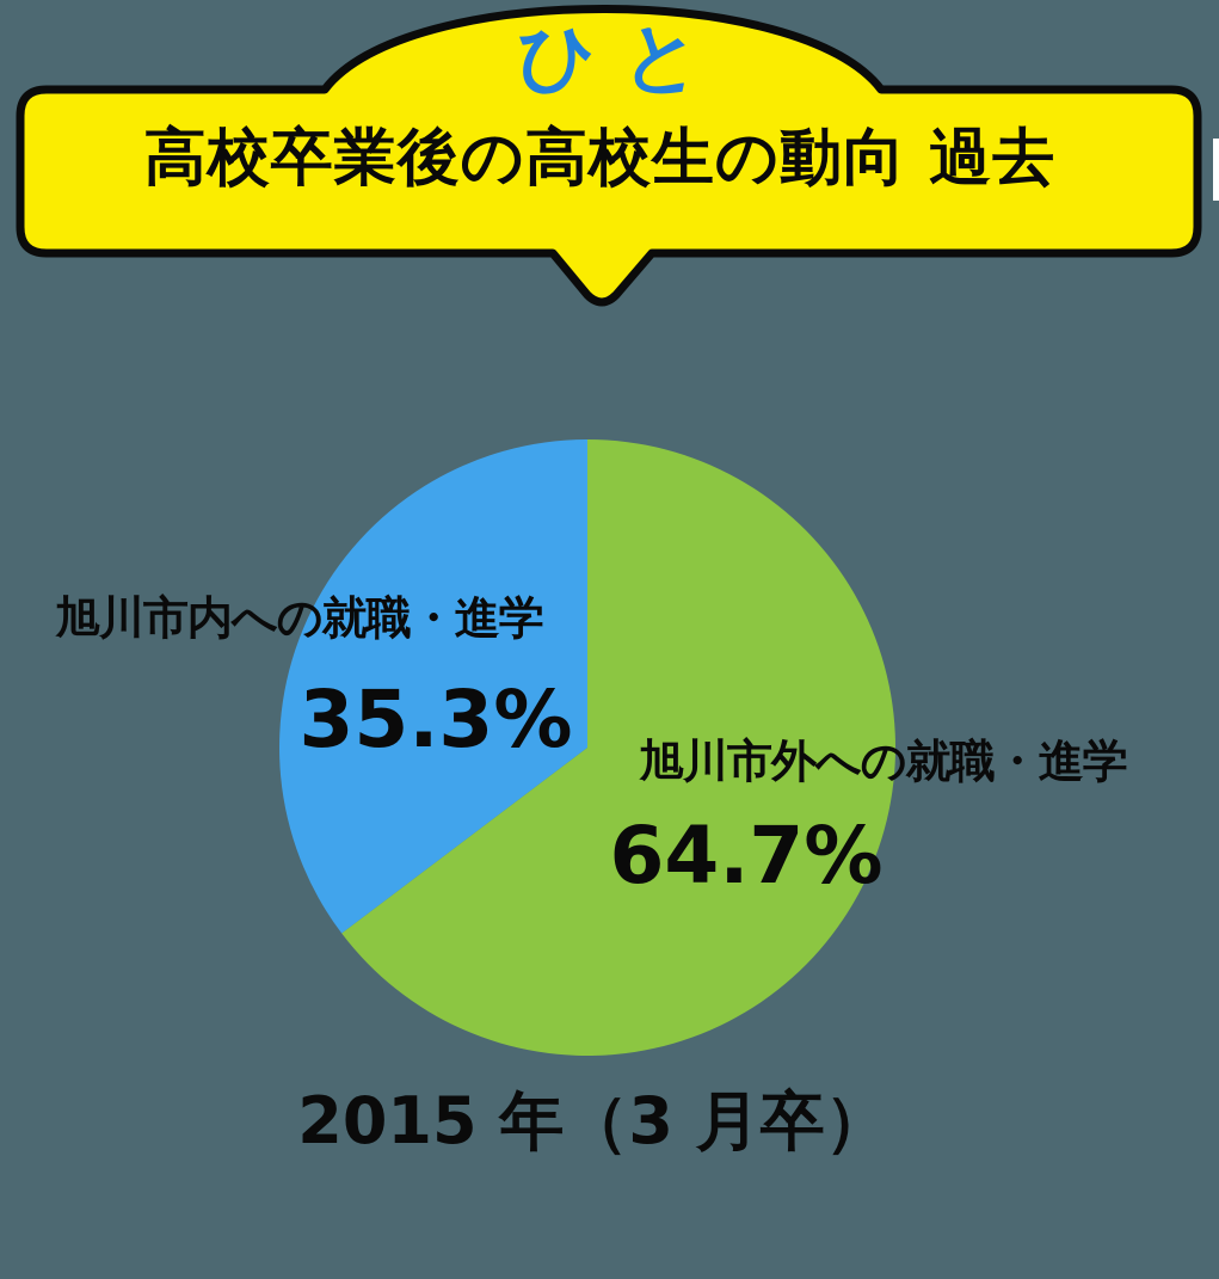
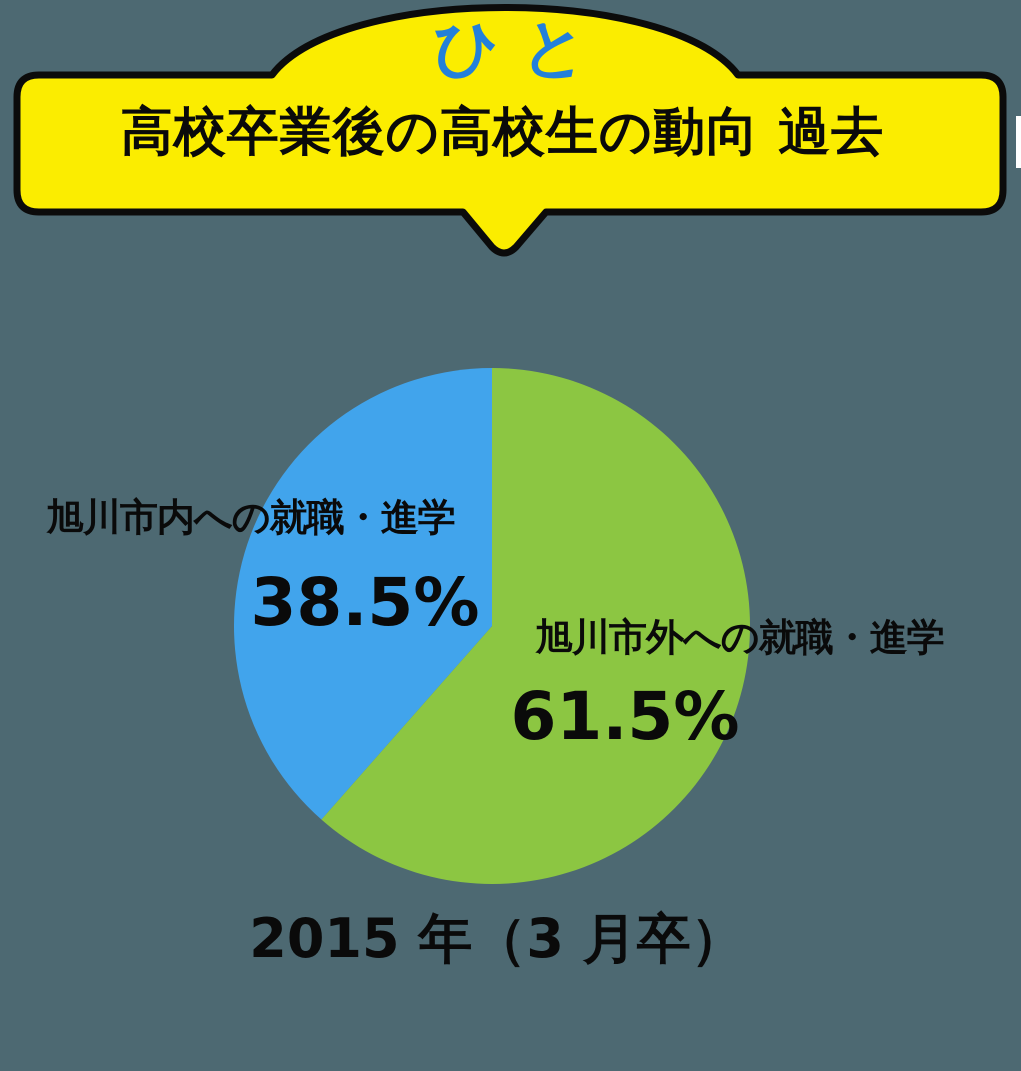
旭川市外への就職・進学: 64.7% -> 61.5%
旭川市内への就職・進学: 35.3% -> 38.5%
